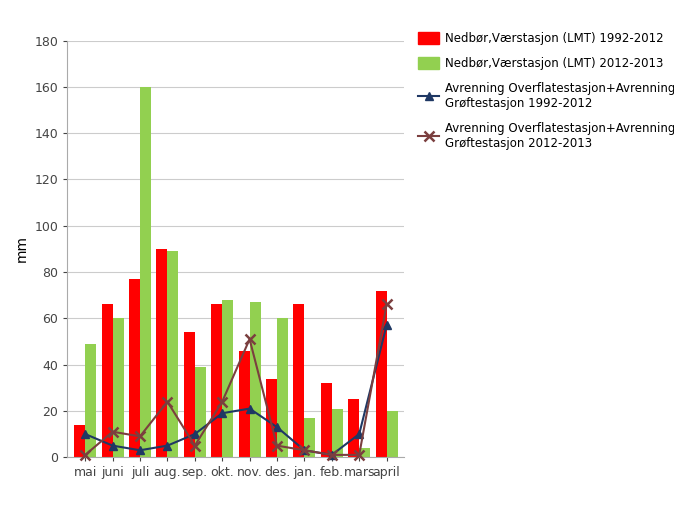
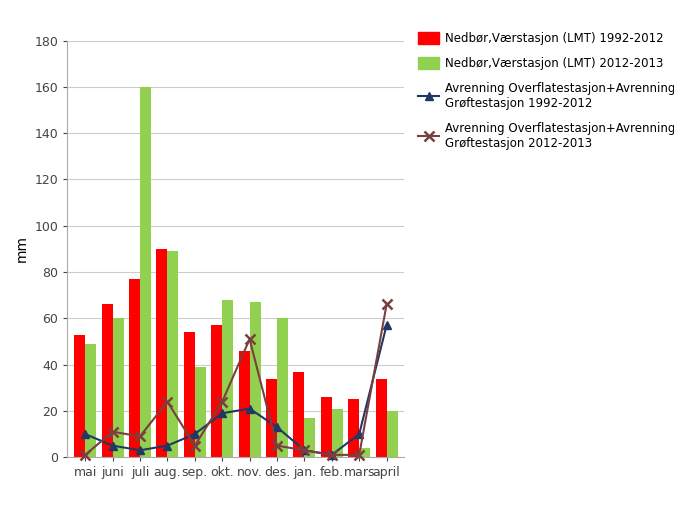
Nedbør,Værstasjon (LMT) 1992-2012/mai: 14 -> 53
Nedbør,Værstasjon (LMT) 1992-2012/okt.: 66 -> 57
Nedbør,Værstasjon (LMT) 1992-2012/jan.: 66 -> 37
Nedbør,Værstasjon (LMT) 1992-2012/feb.: 32 -> 26
Nedbør,Værstasjon (LMT) 1992-2012/april: 72 -> 34
